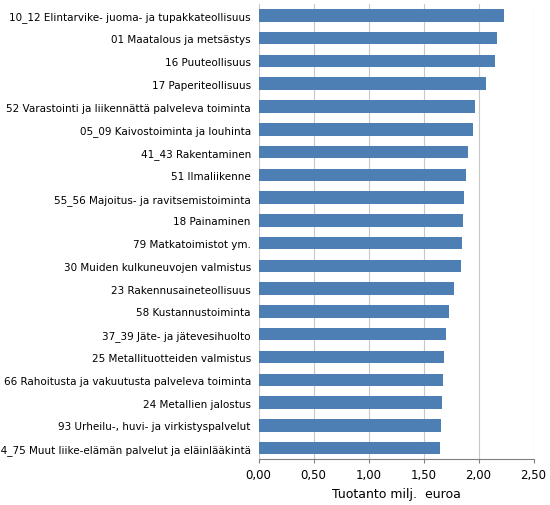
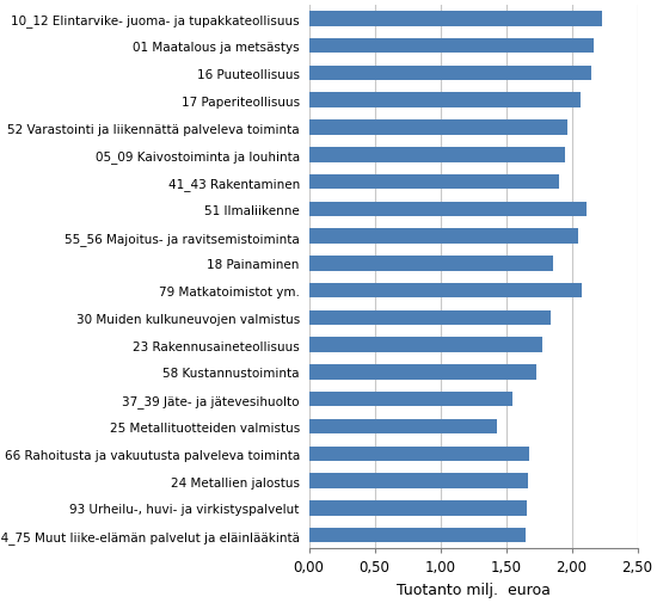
51 Ilmaliikenne: 1,89 -> 2,11
55_56 Majoitus- ja ravitsemistoiminta: 1,87 -> 2,05
79 Matkatoimistot ym.: 1,85 -> 2,08
37_39 Jäte- ja jätevesihuolto: 1,70 -> 1,55
25 Metallituotteiden valmistus: 1,69 -> 1,43
